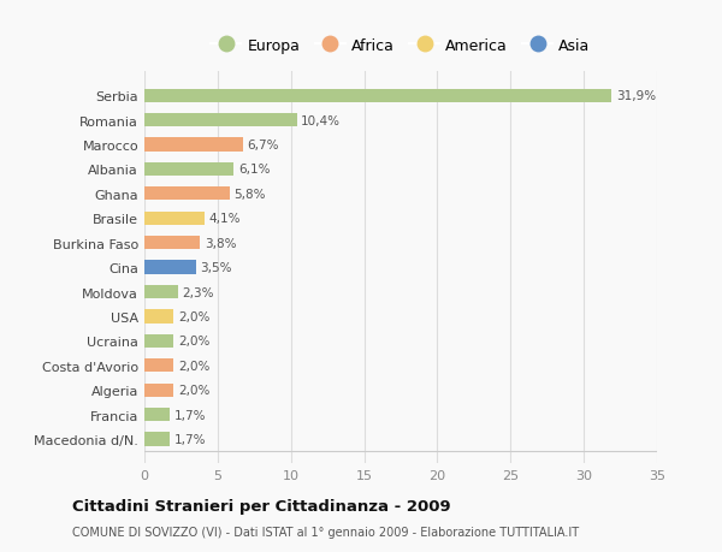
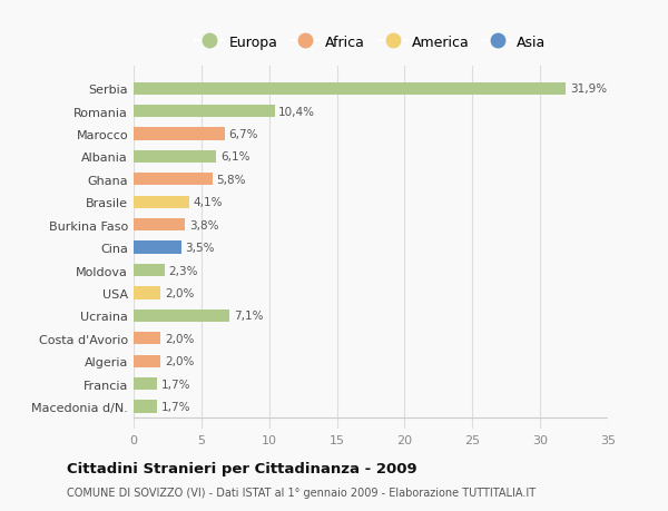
Ucraina: 2,0% -> 7,1%
